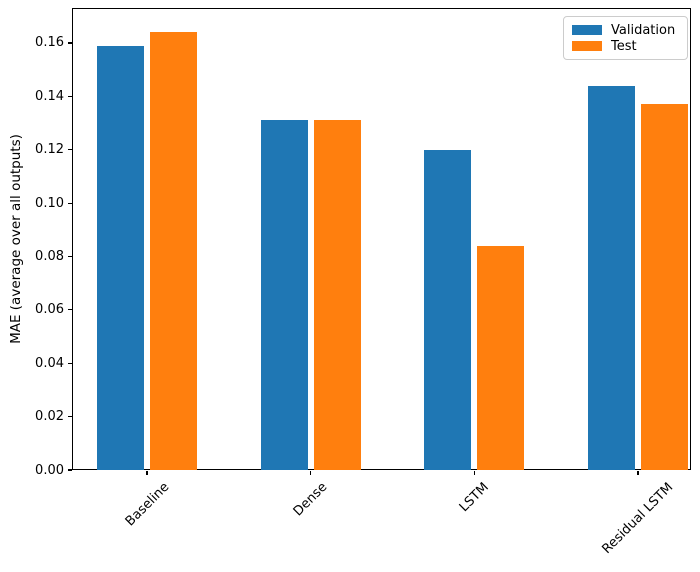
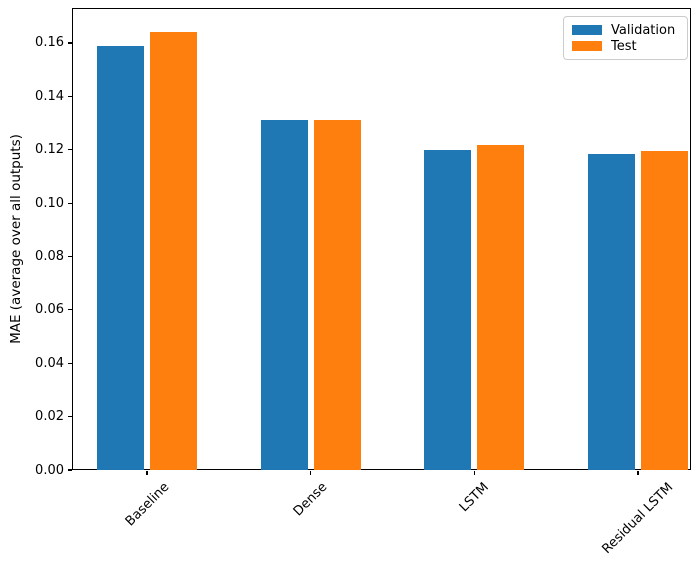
Test/LSTM: 0.084 -> 0.122
Validation/Residual LSTM: 0.144 -> 0.118
Test/Residual LSTM: 0.137 -> 0.119
